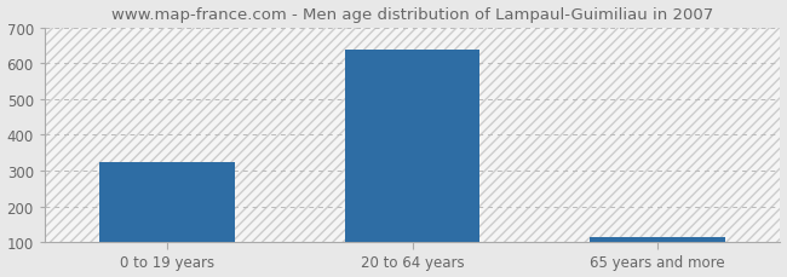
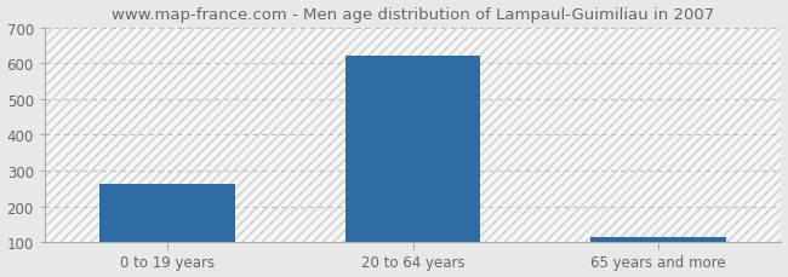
0 to 19 years: 325 -> 262
20 to 64 years: 640 -> 622
